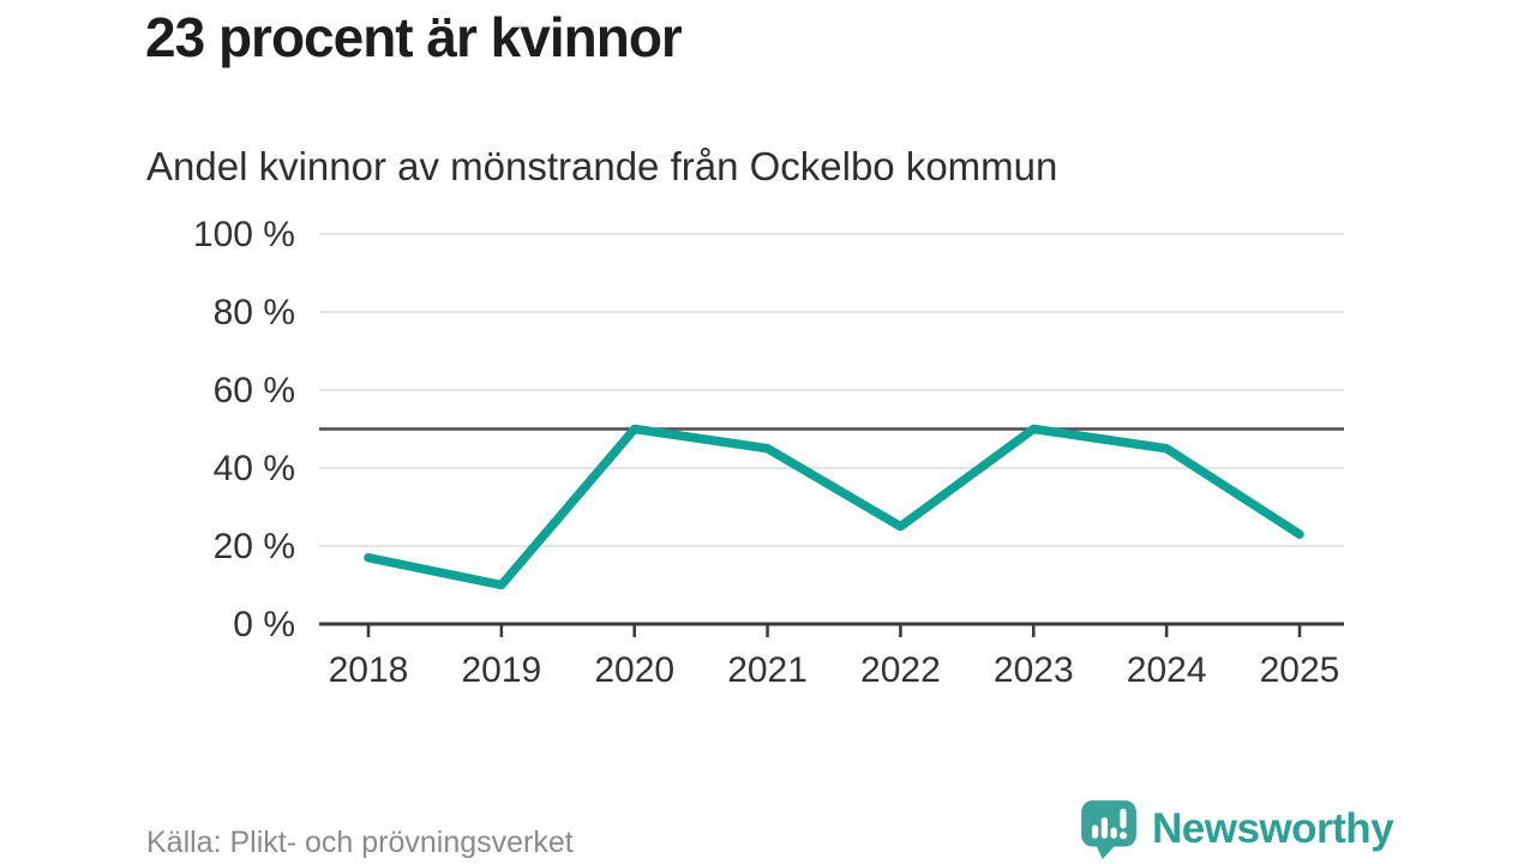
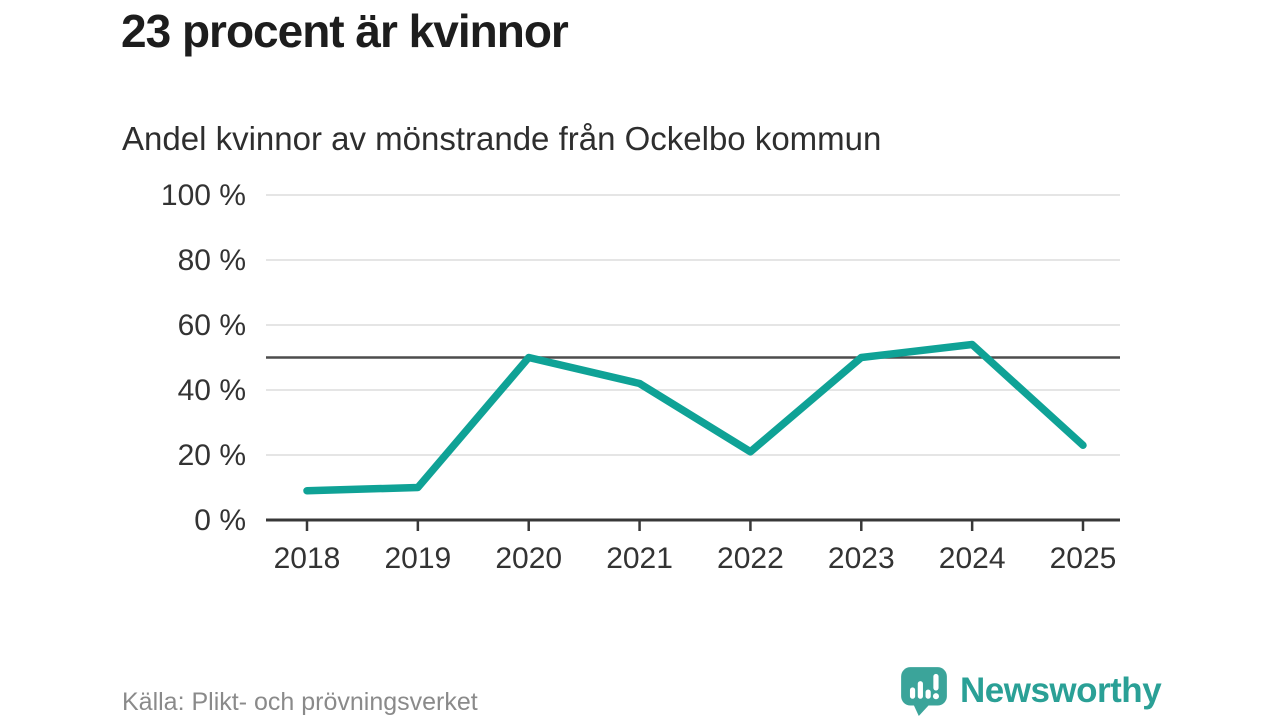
2018: 17% -> 9%
2021: 45% -> 42%
2022: 25% -> 21%
2024: 45% -> 54%
